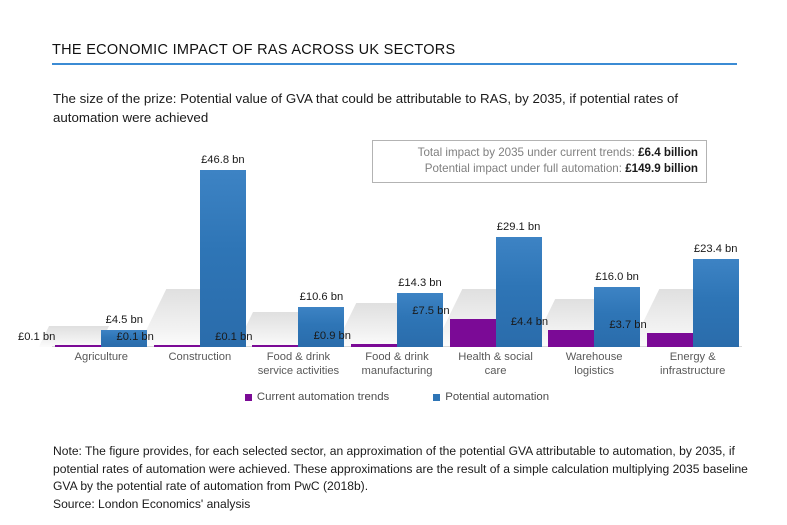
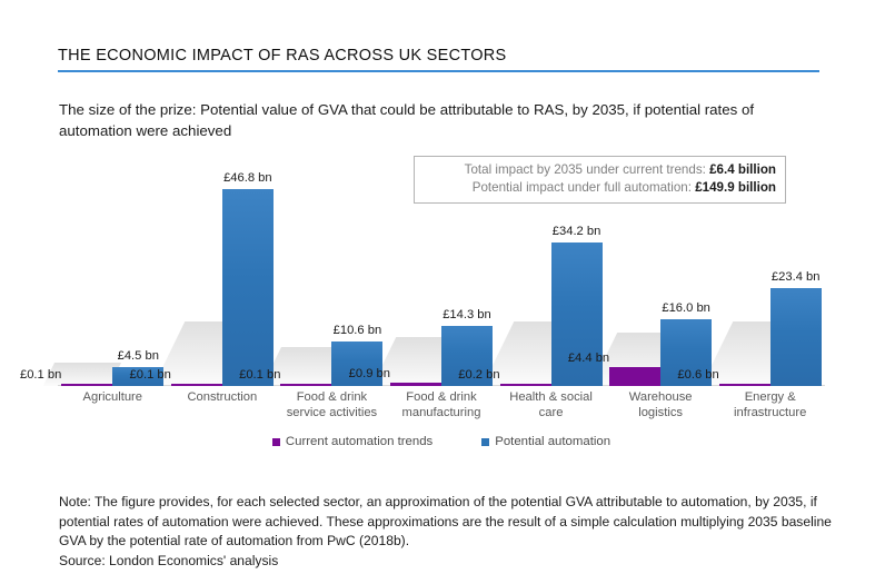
Current automation trends/Health & social care: £7.5 -> £0.2
Potential automation/Health & social care: £29.1 -> £34.2
Current automation trends/Energy & infrastructure: £3.7 -> £0.6
